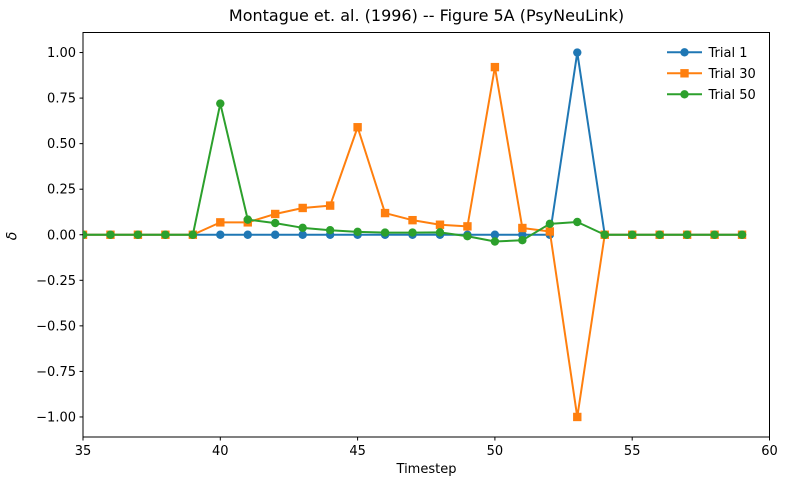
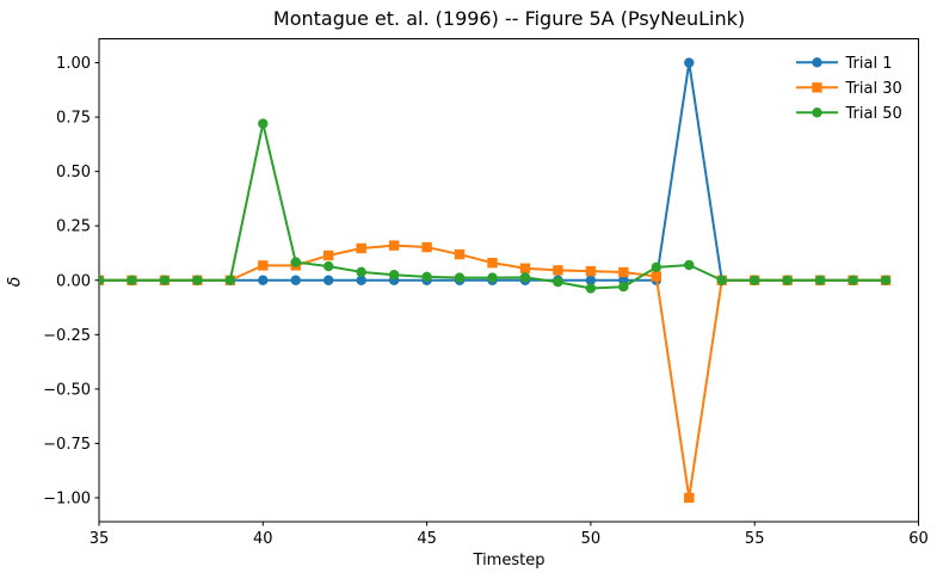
Trial 30/45: 0.59 -> 0.15
Trial 30/50: 0.92 -> 0.04
